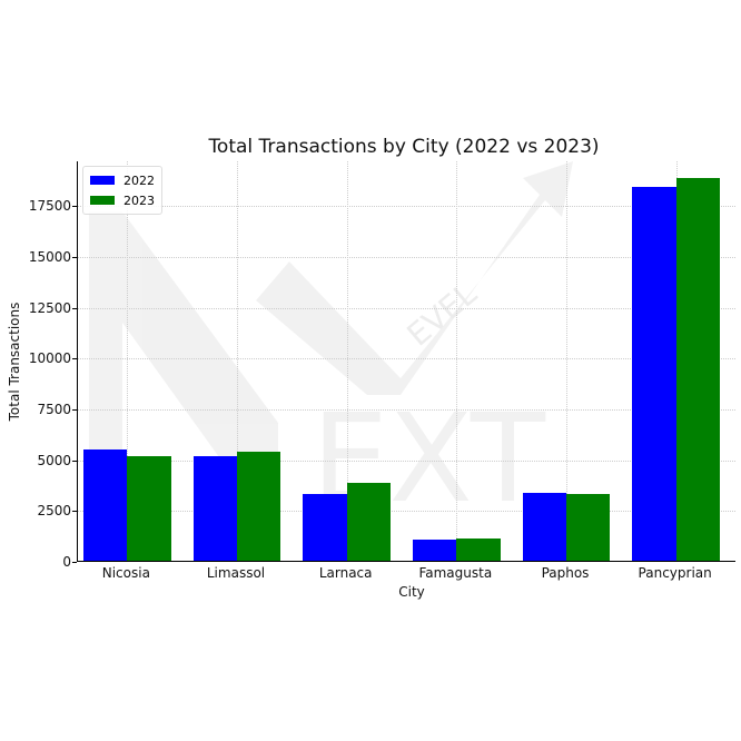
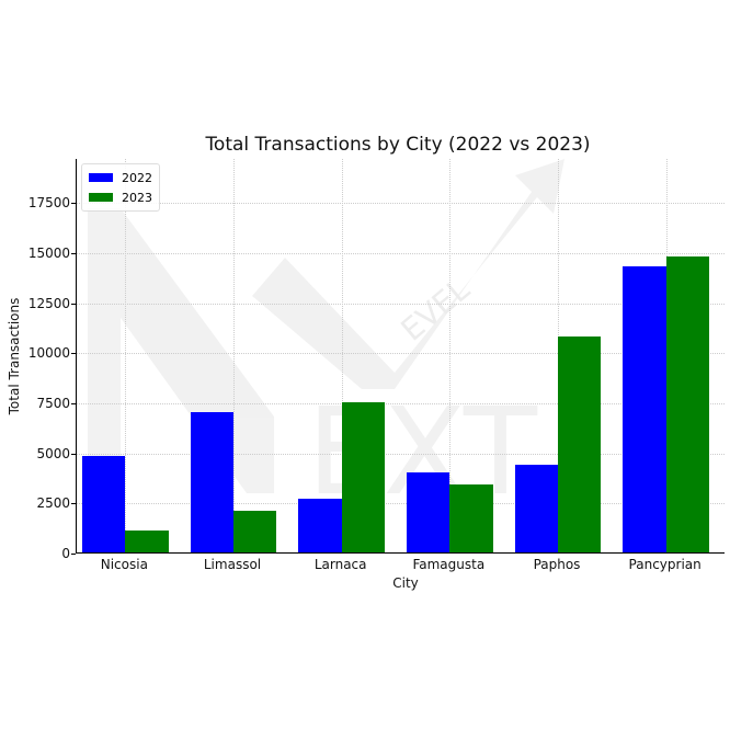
2022/Nicosia: 5400 -> 4800
2023/Nicosia: 5100 -> 1100
2022/Limassol: 5200 -> 7000
2023/Limassol: 5400 -> 2100
2022/Larnaca: 3300 -> 2700
2023/Larnaca: 3800 -> 7500
2022/Famagusta: 1000 -> 4000
2023/Famagusta: 1100 -> 3400
2022/Paphos: 3400 -> 4400
2023/Paphos: 3300 -> 10800
2022/Pancyprian: 18400 -> 14300
2023/Pancyprian: 18800 -> 14800
